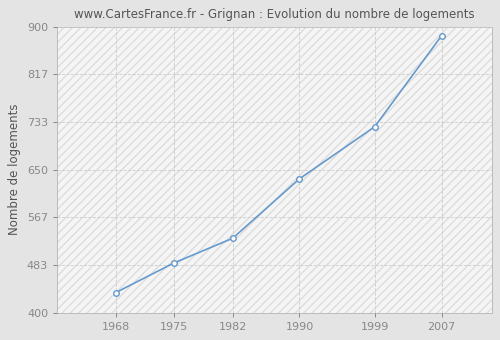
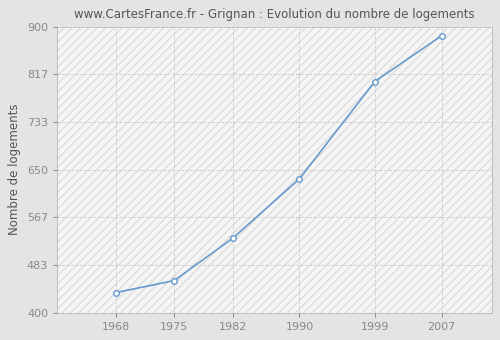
1975: 487 -> 456
1999: 725 -> 804
